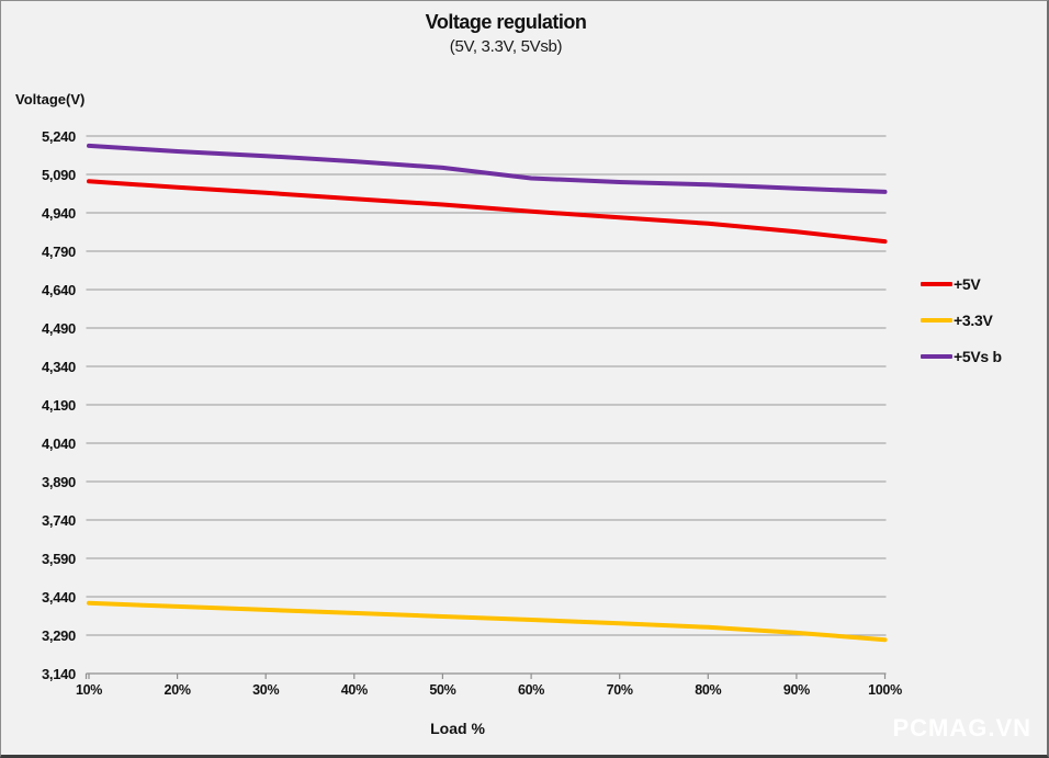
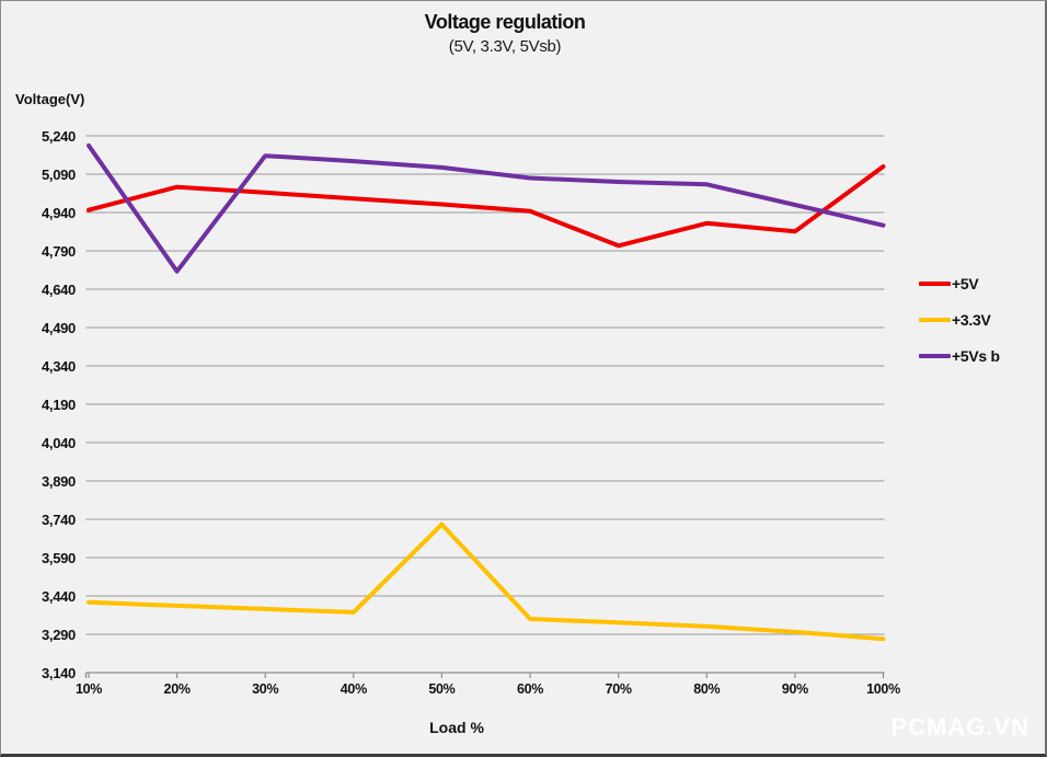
+5V/10%: 5060 -> 4950
+5Vs b/20%: 5180 -> 4710
+3.3V/50%: 3360 -> 3720
+5V/70%: 4920 -> 4810
+5Vs b/90%: 5040 -> 4970
+5V/100%: 4830 -> 5120
+5Vs b/100%: 5020 -> 4890
